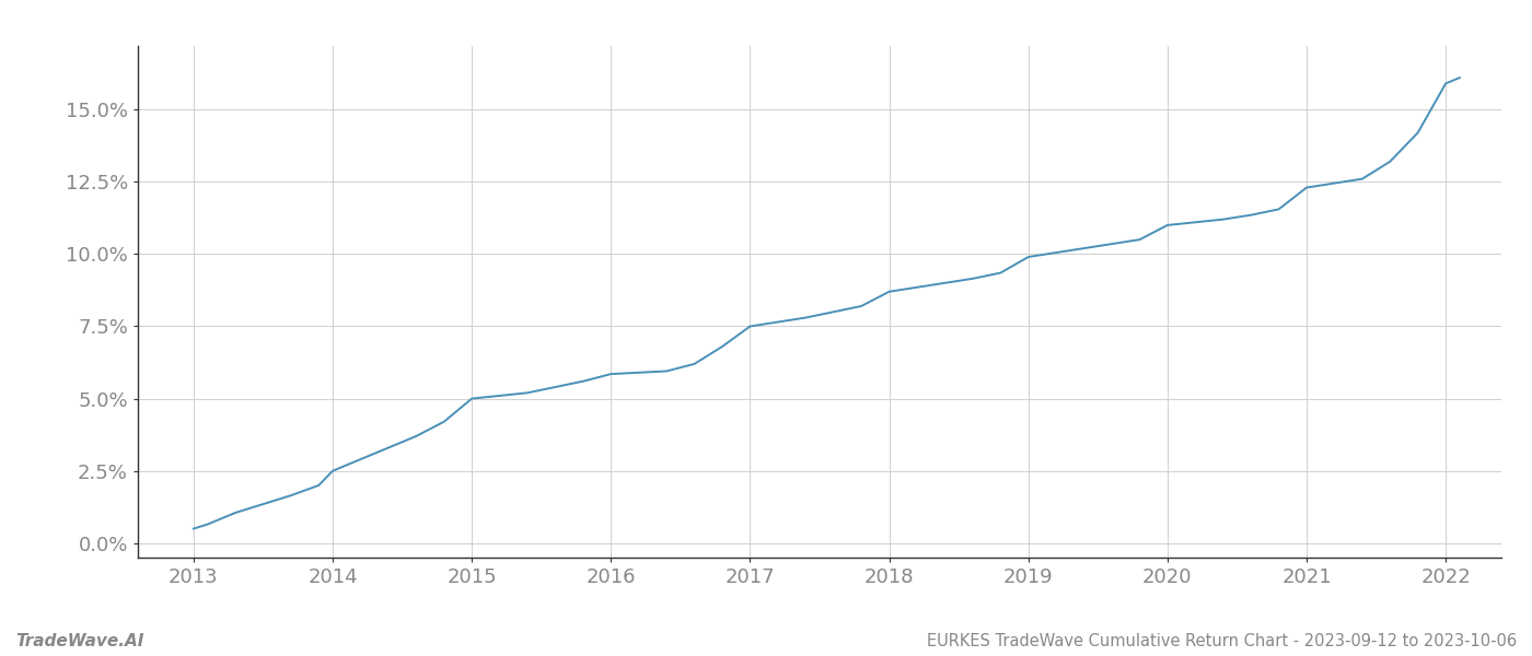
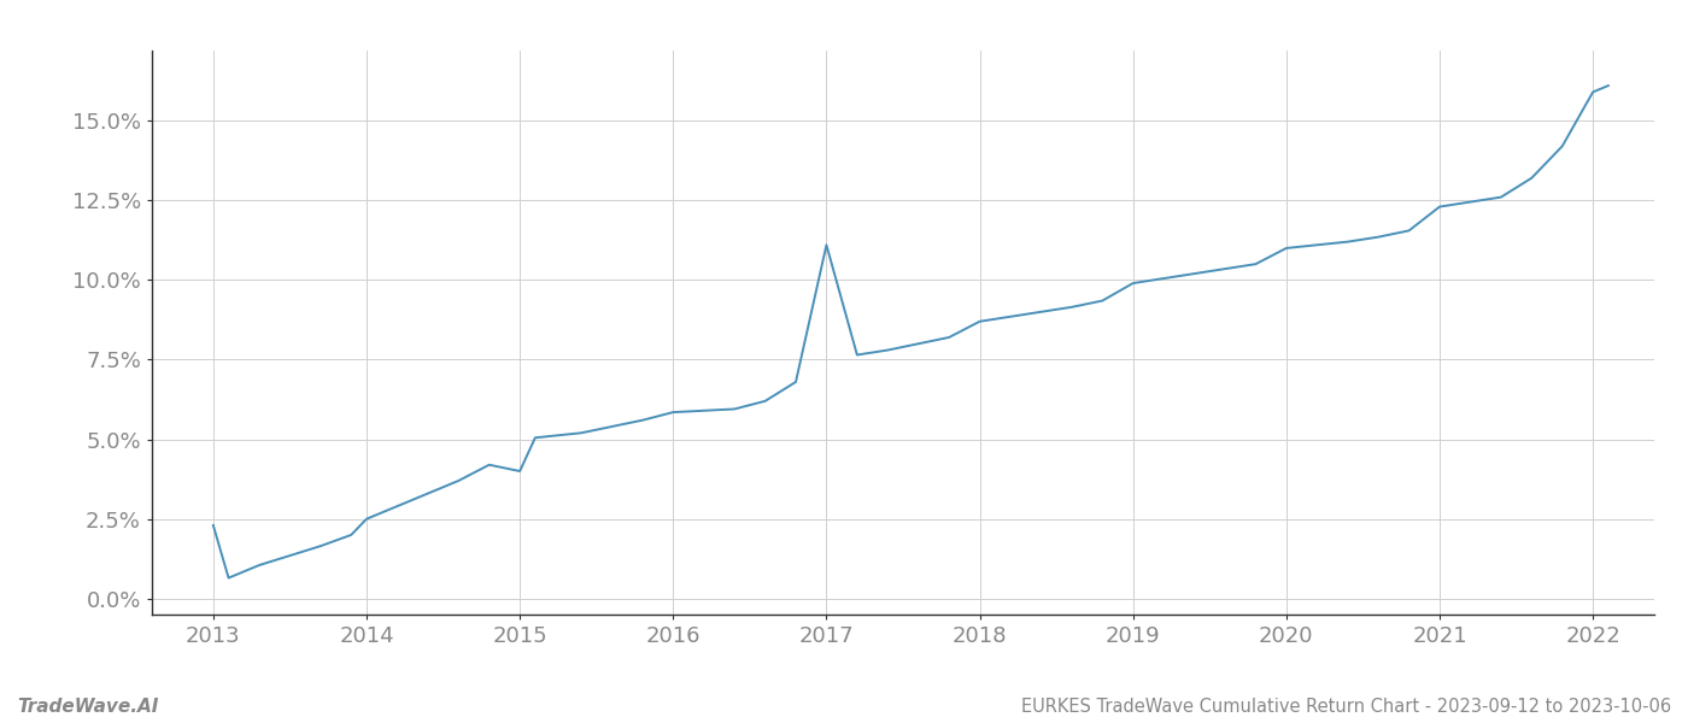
2013: 0.50% -> 2.30%
2015: 5.00% -> 4.00%
2017: 7.50% -> 11.10%
